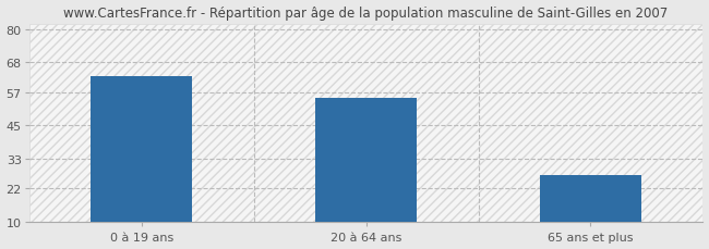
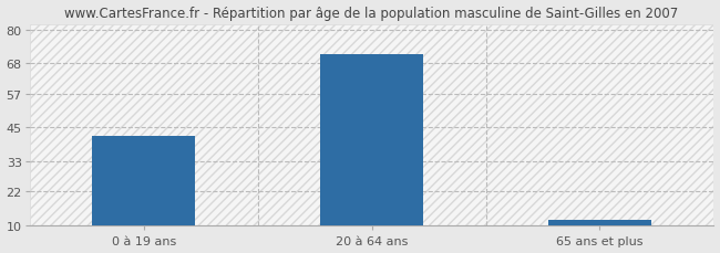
0 à 19 ans: 63 -> 42
20 à 64 ans: 55 -> 71
65 ans et plus: 27 -> 12
